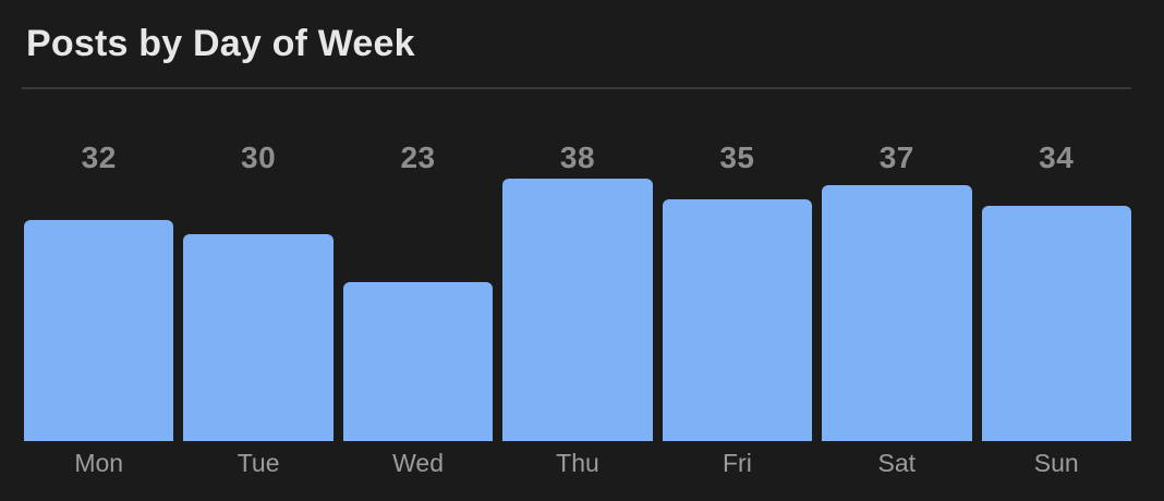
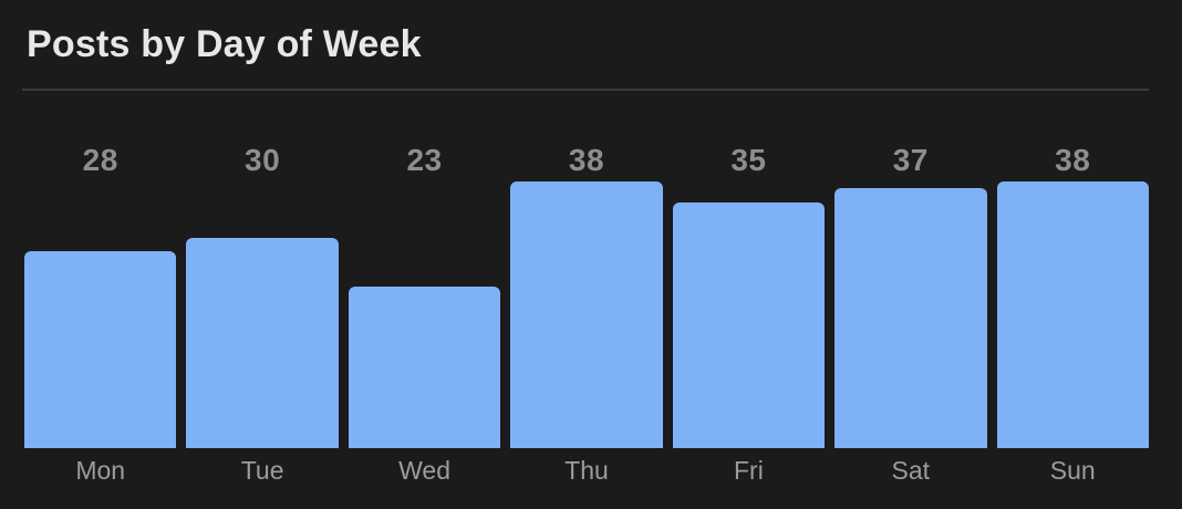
Mon: 32 -> 28
Sun: 34 -> 38
